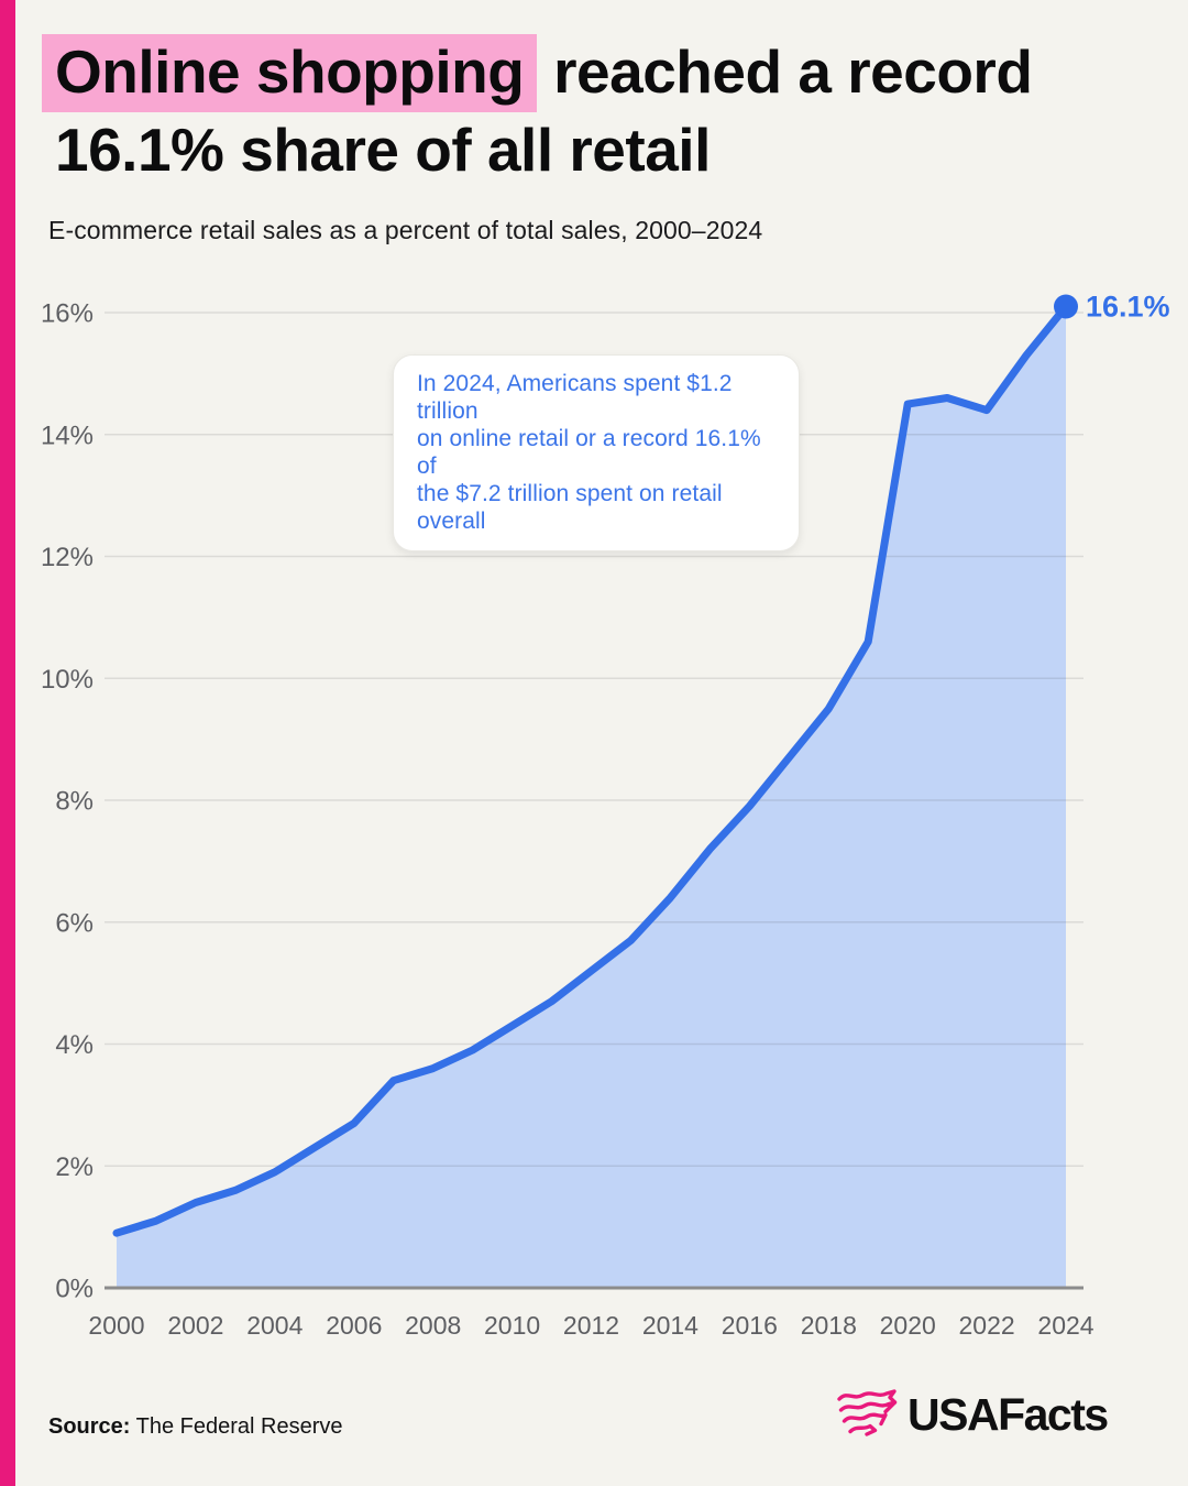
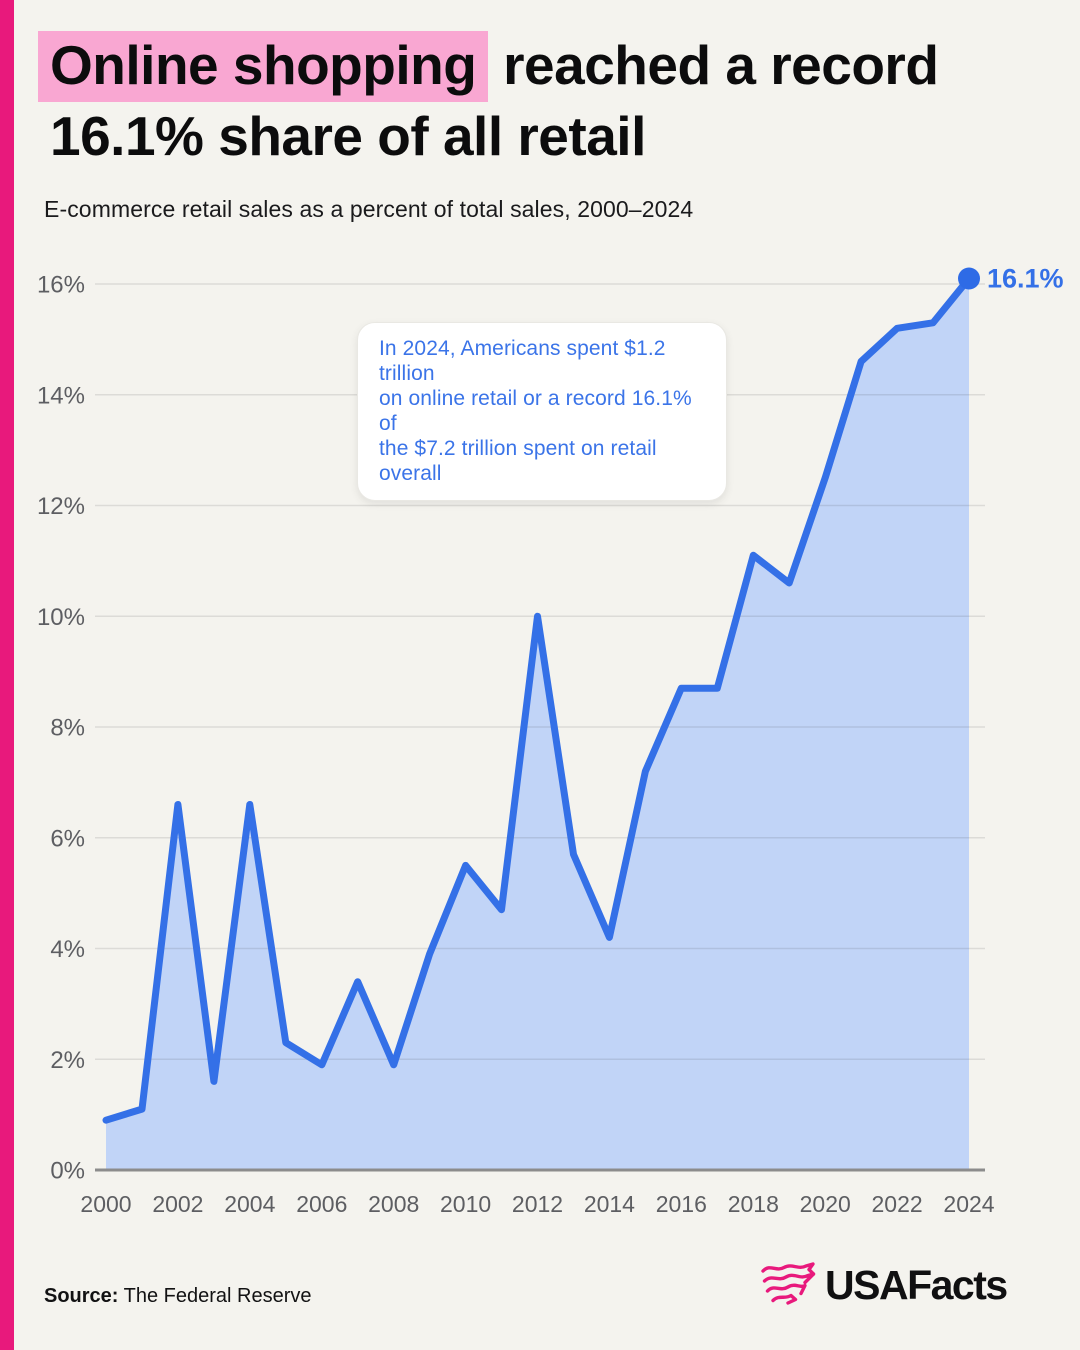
2002: 1.4% -> 6.6%
2004: 1.9% -> 6.6%
2006: 2.7% -> 1.9%
2008: 3.6% -> 1.9%
2010: 4.3% -> 5.5%
2012: 5.2% -> 10.0%
2014: 6.4% -> 4.2%
2016: 7.9% -> 8.7%
2018: 9.5% -> 11.1%
2020: 14.5% -> 12.5%
2022: 14.4% -> 15.2%
